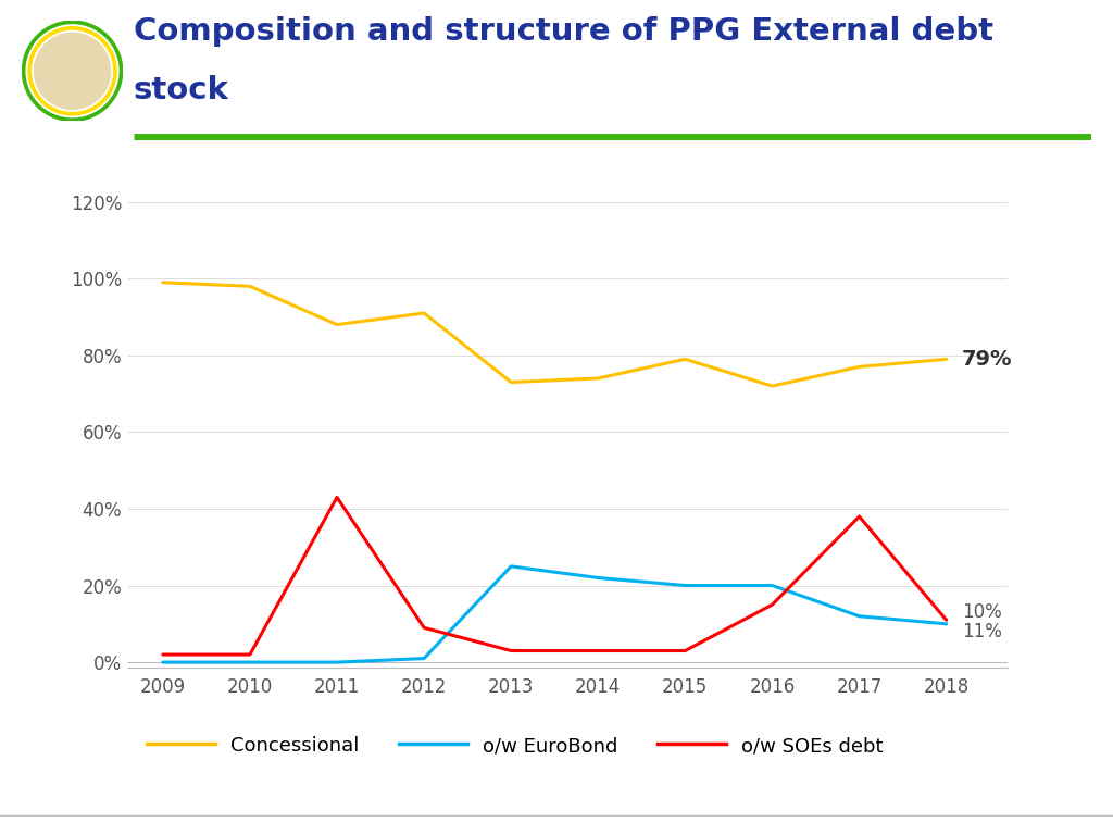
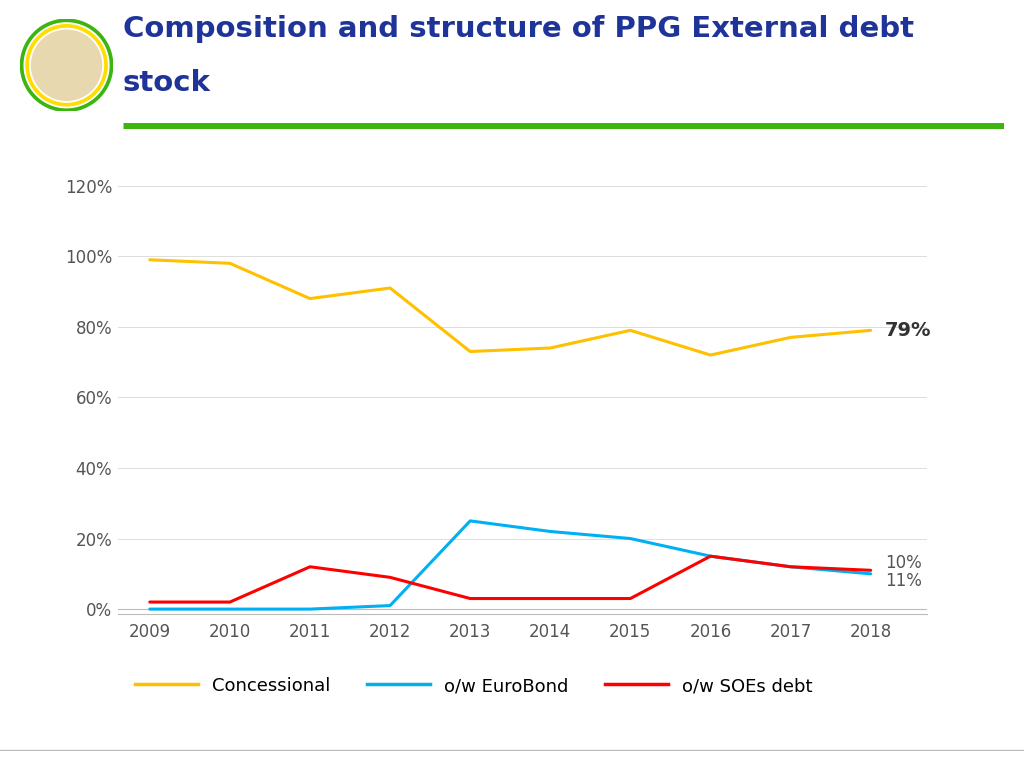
o/w SOEs debt/2011: 43% -> 12%
o/w EuroBond/2016: 20% -> 15%
o/w SOEs debt/2017: 38% -> 12%
